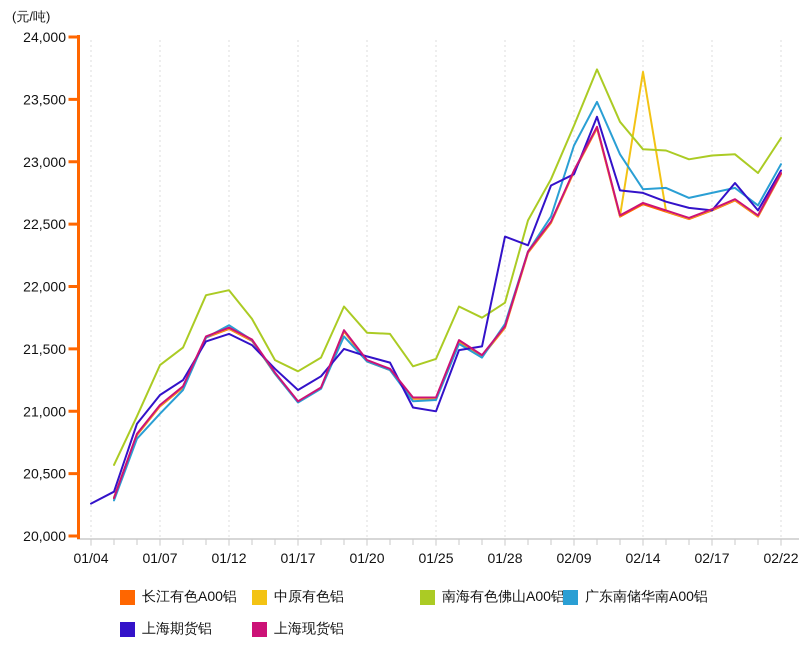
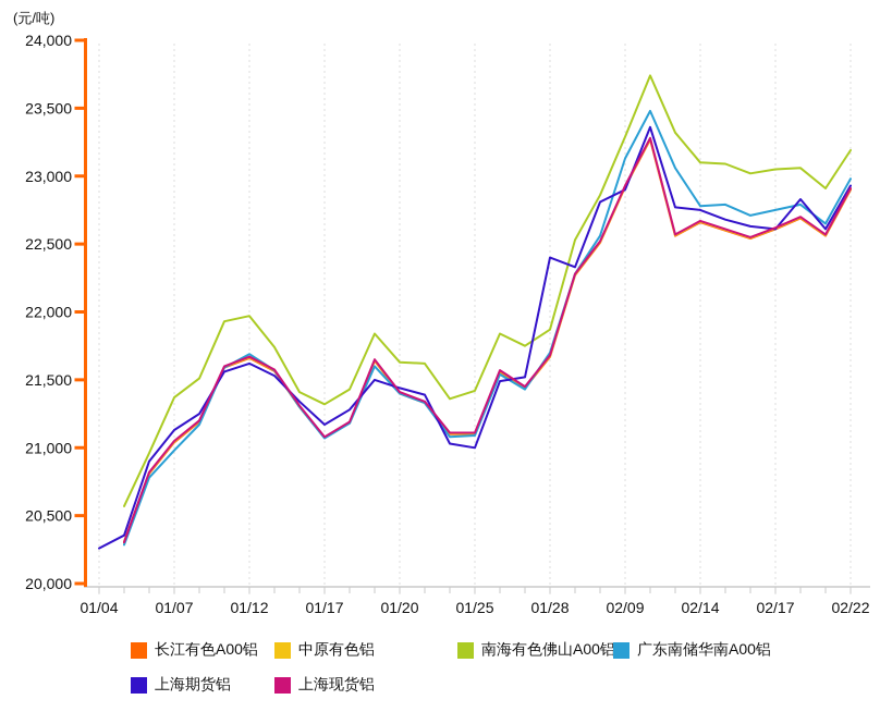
中原有色铝/02/14: 23720 -> 22660
